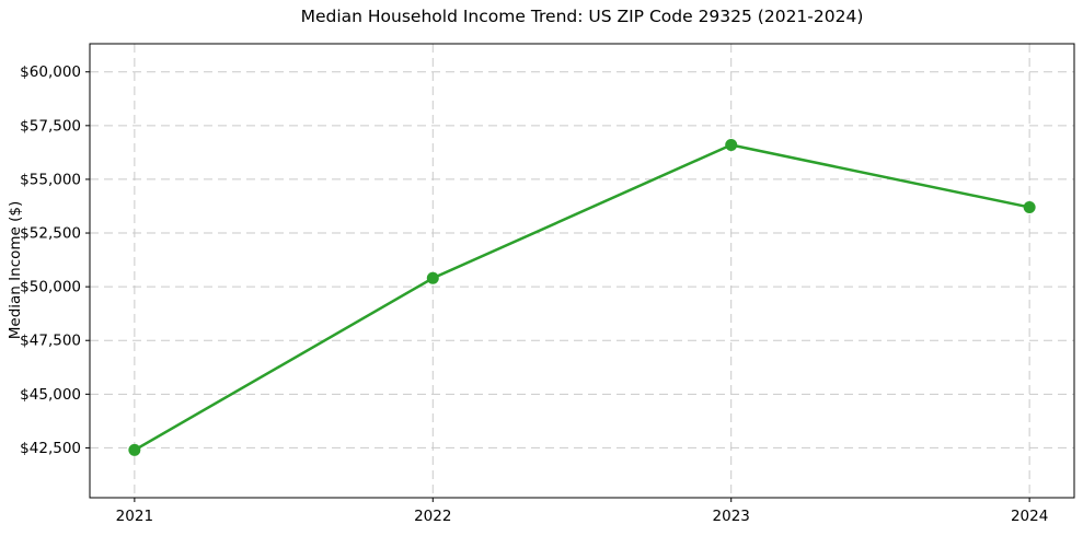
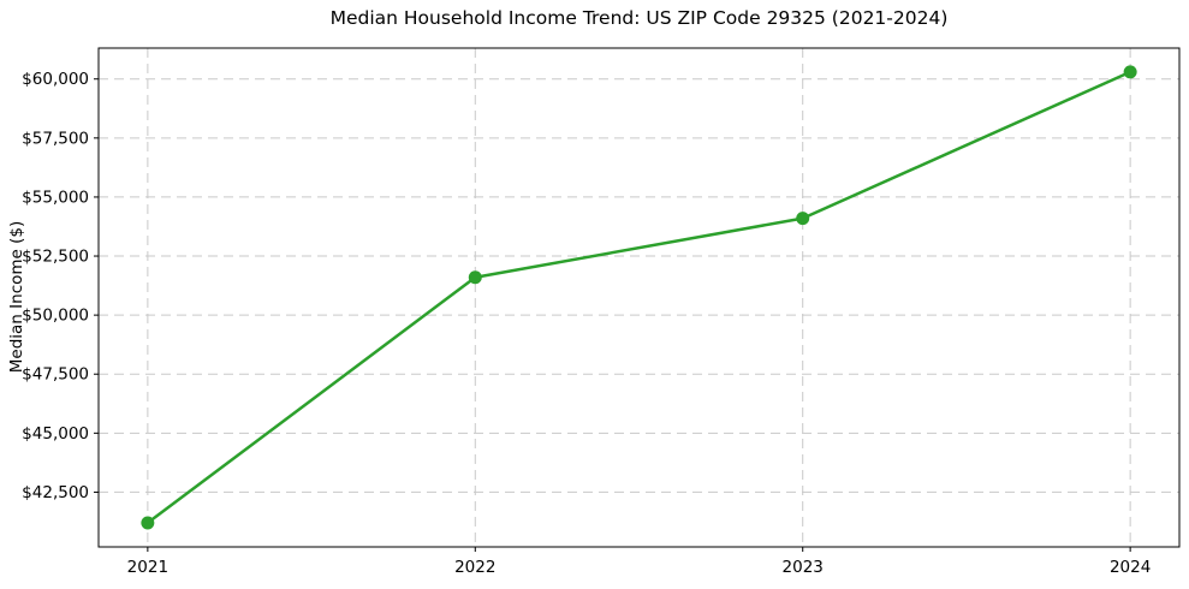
2021: $42400 -> $41200
2022: $50400 -> $51600
2023: $56600 -> $54100
2024: $53700 -> $60300
